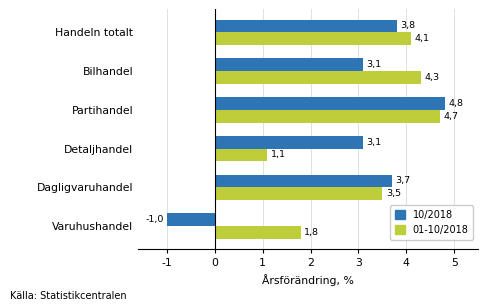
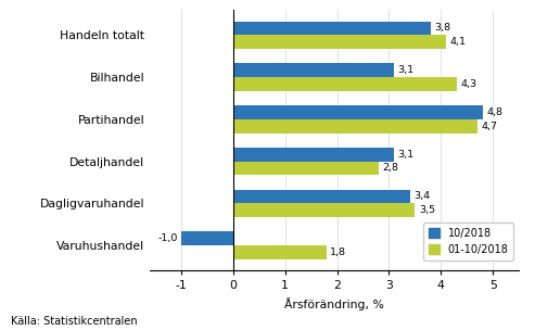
01-10/2018/Detaljhandel: 1,1 -> 2,8
10/2018/Dagligvaruhandel: 3,7 -> 3,4
